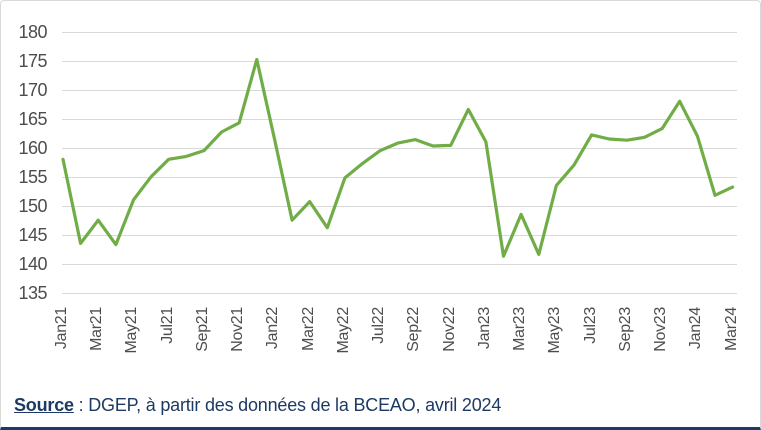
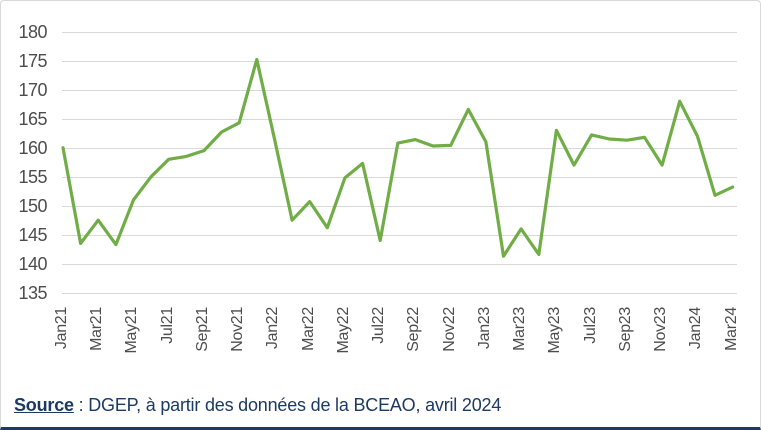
Jan21: 158 -> 160
Jul22: 160 -> 144
Mar23: 148 -> 146
May23: 154 -> 163
Nov23: 163 -> 157
